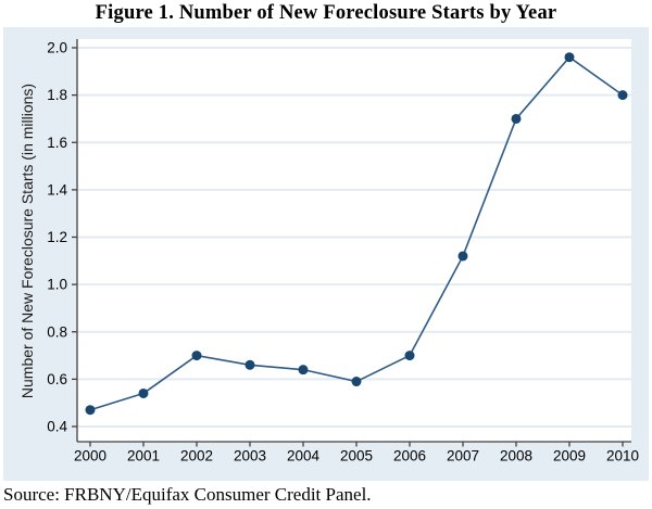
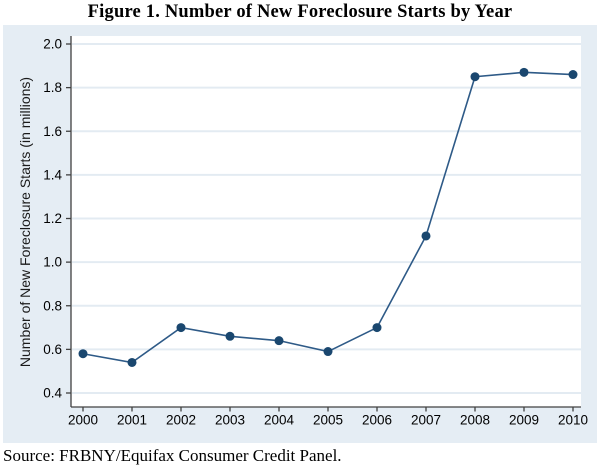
2000: 0.47 -> 0.58
2008: 1.70 -> 1.85
2009: 1.96 -> 1.87
2010: 1.80 -> 1.86
